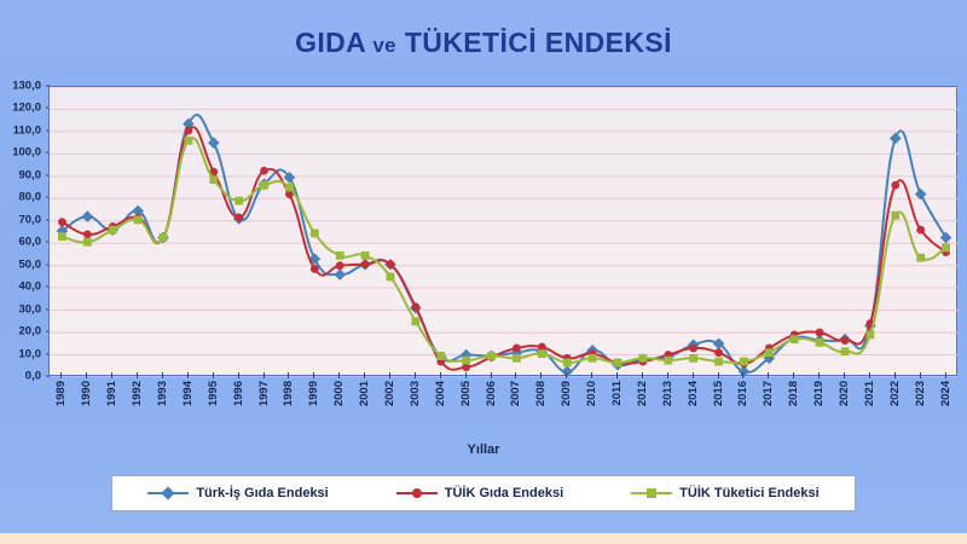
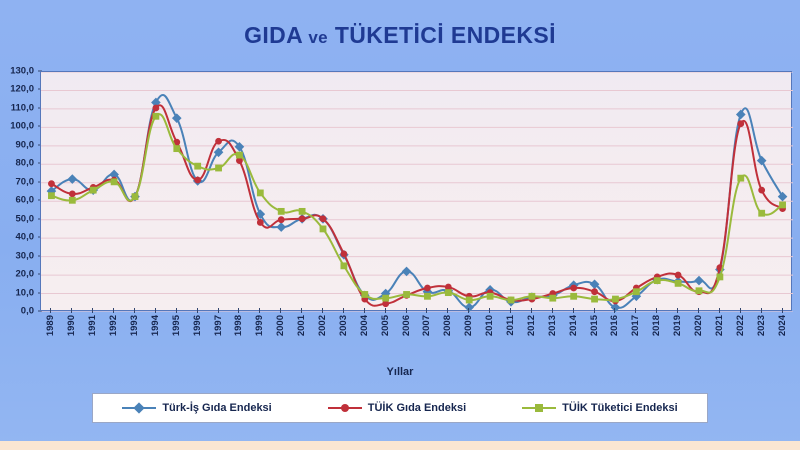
TÜİK Tüketici Endeksi/1997: 86 -> 78
Türk-İş Gıda Endeksi/2006: 10 -> 22
TÜİK Gıda Endeksi/2020: 16 -> 11
TÜİK Gıda Endeksi/2022: 86 -> 102
